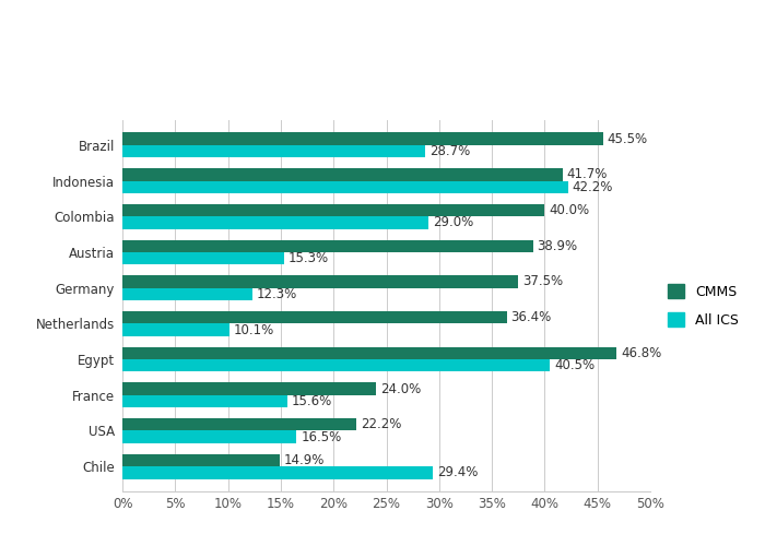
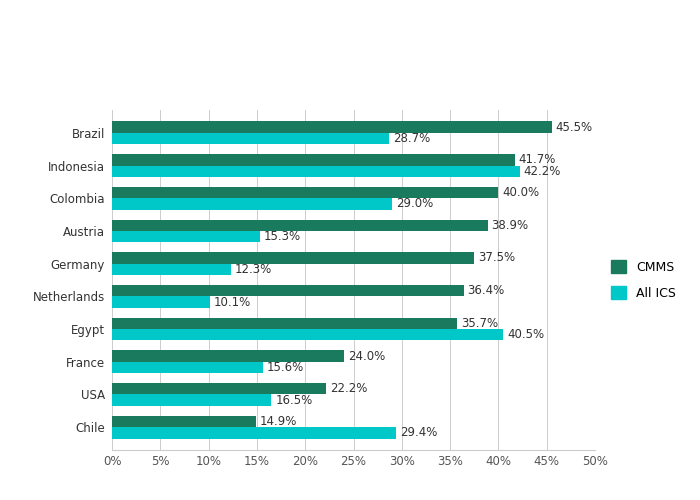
CMMS/Egypt: 46.8% -> 35.7%
